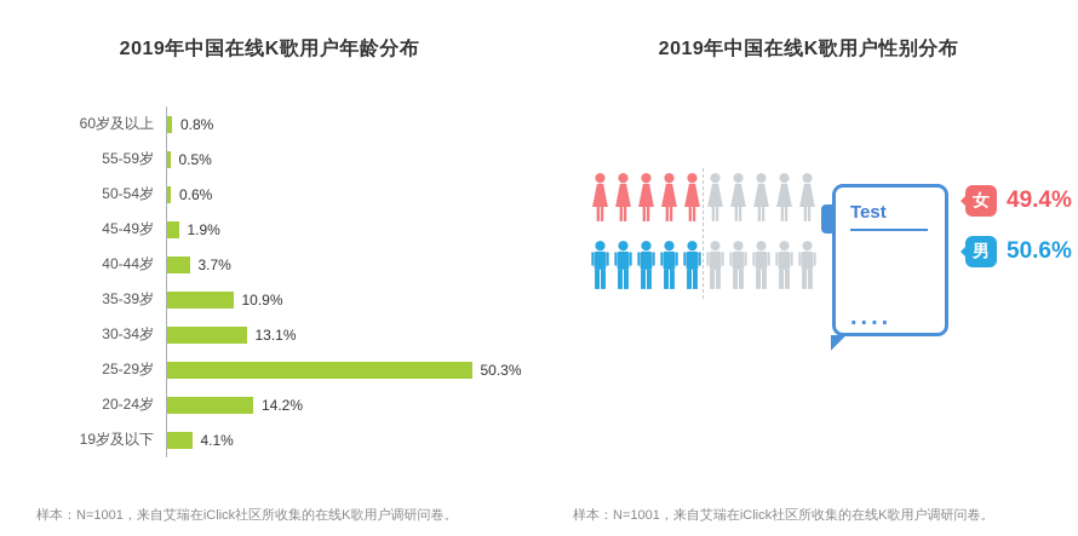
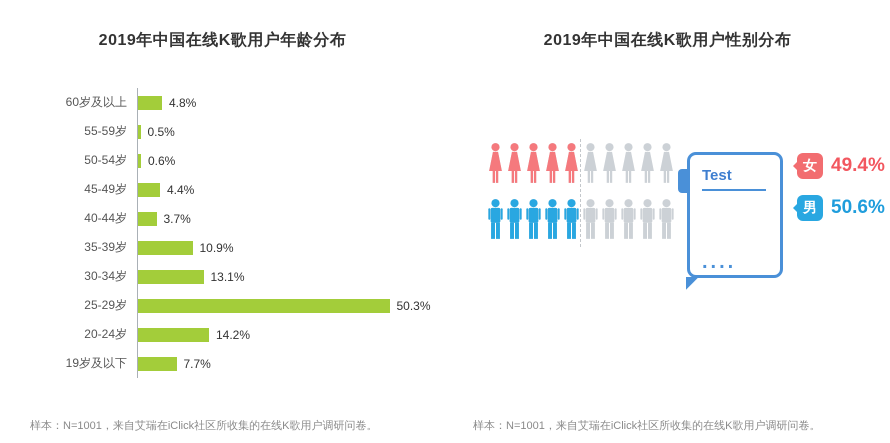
2019年中国在线K歌用户年龄分布/60岁及以上: 0.8% -> 4.8%
2019年中国在线K歌用户年龄分布/45-49岁: 1.9% -> 4.4%
2019年中国在线K歌用户年龄分布/19岁及以下: 4.1% -> 7.7%
